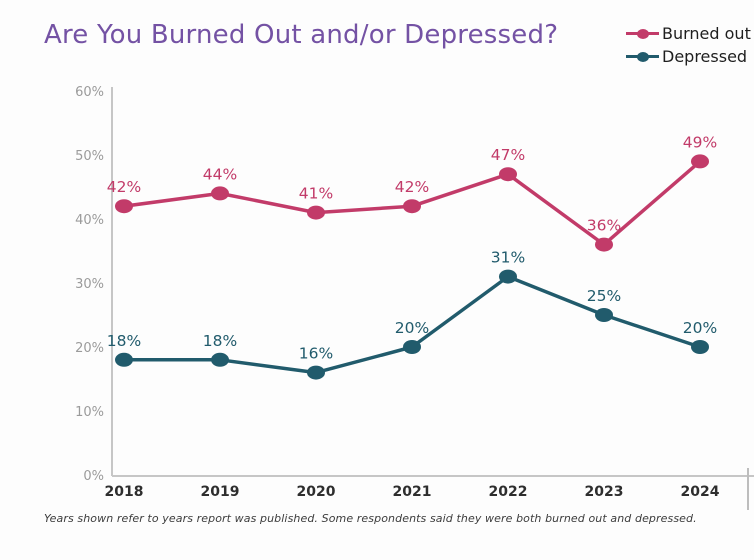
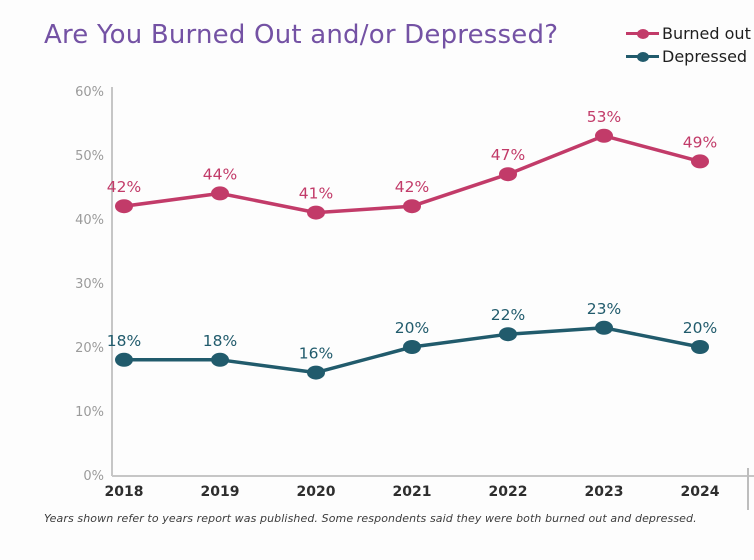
Depressed/2022: 31% -> 22%
Burned out/2023: 36% -> 53%
Depressed/2023: 25% -> 23%
